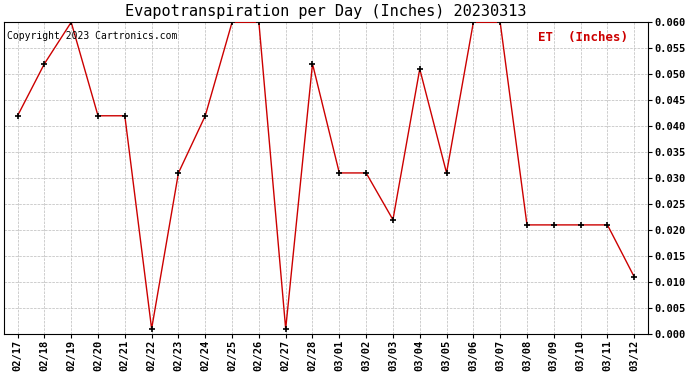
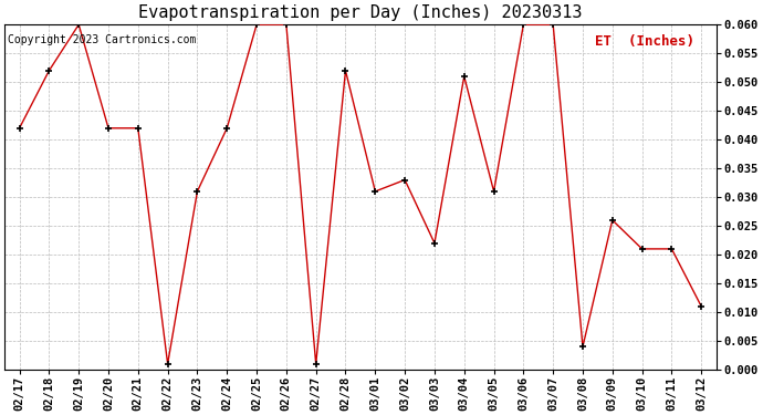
03/02: 0.031 -> 0.033
03/08: 0.021 -> 0.004
03/09: 0.021 -> 0.026
